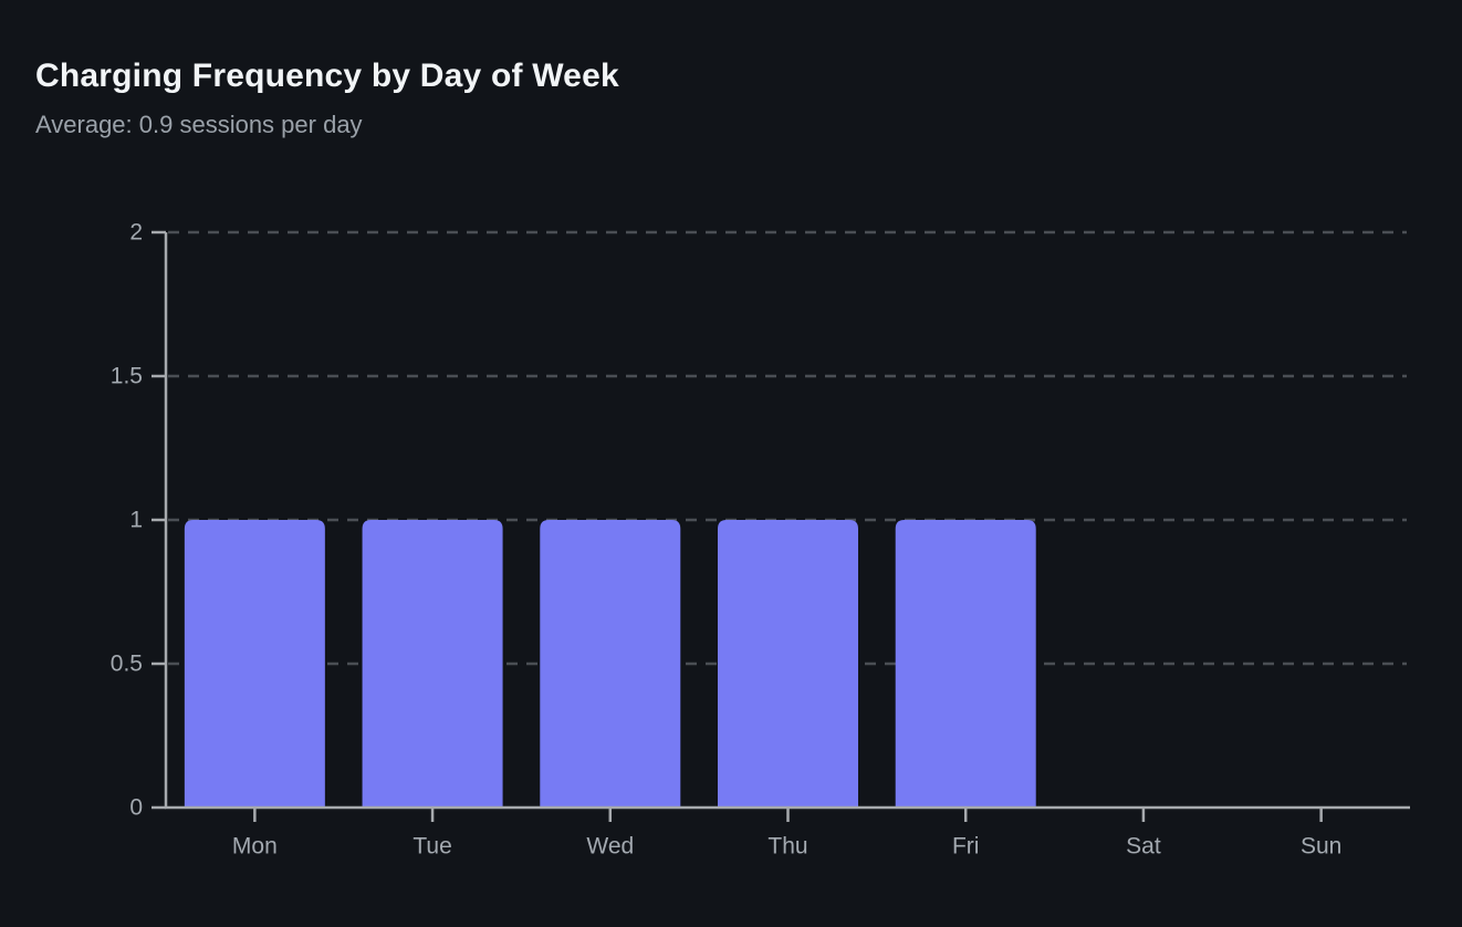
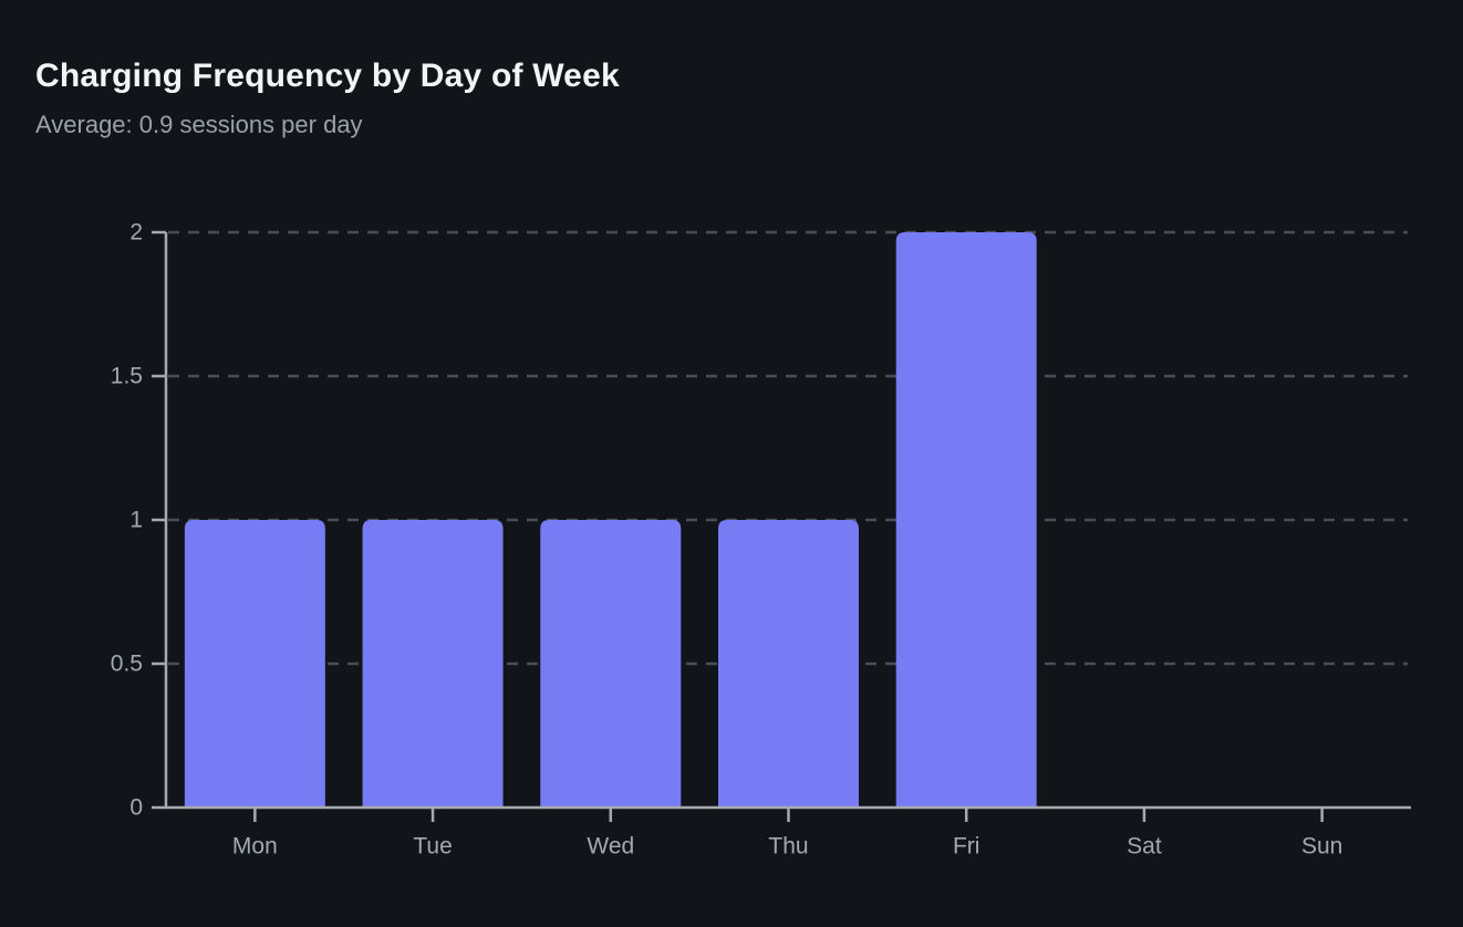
Fri: 1 -> 2
